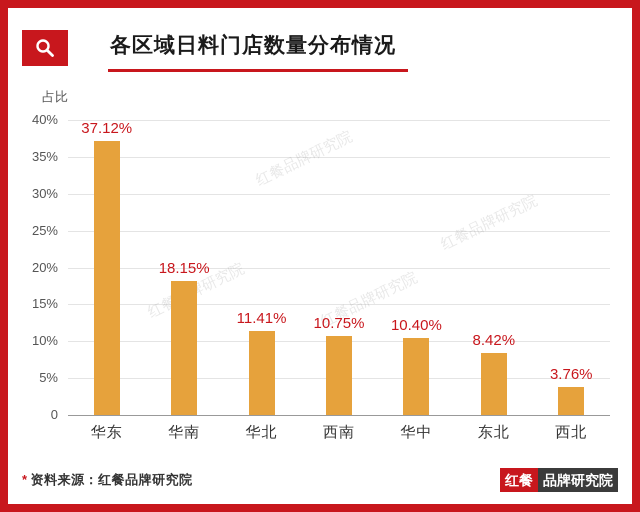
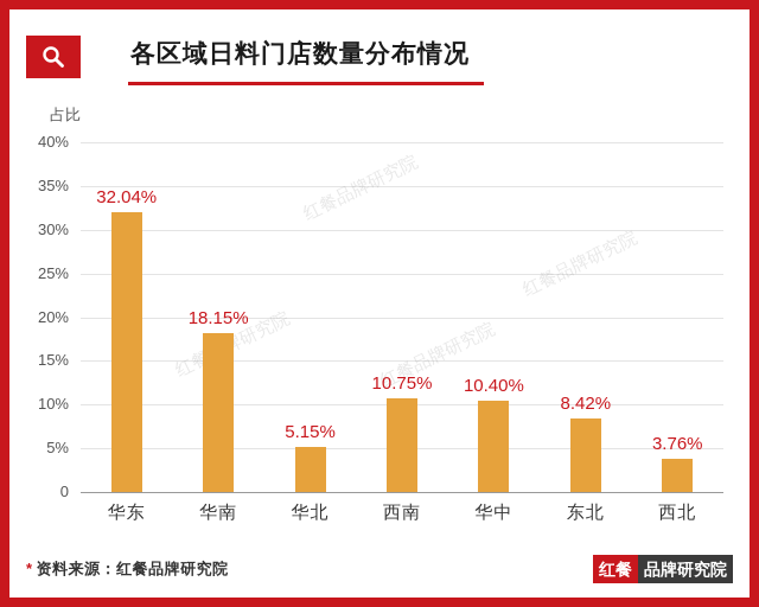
华东: 37.12% -> 32.04%
华北: 11.41% -> 5.15%
